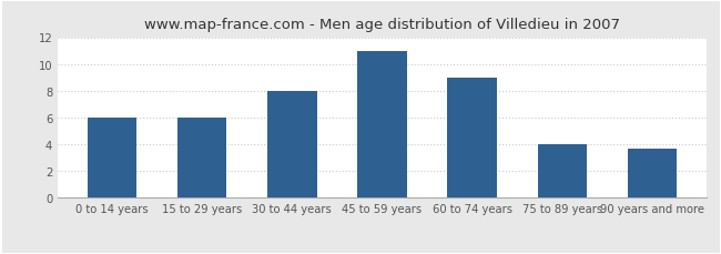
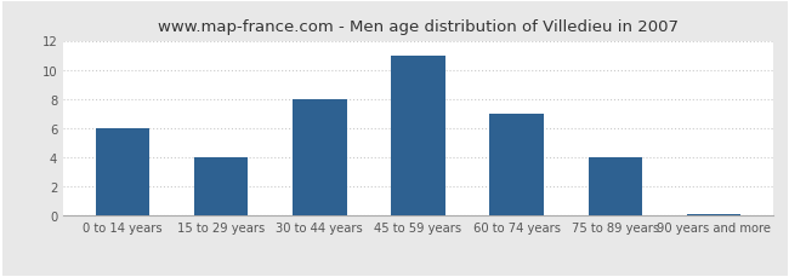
15 to 29 years: 6.0 -> 4.0
60 to 74 years: 9.0 -> 7.0
90 years and more: 3.7 -> 0.1
